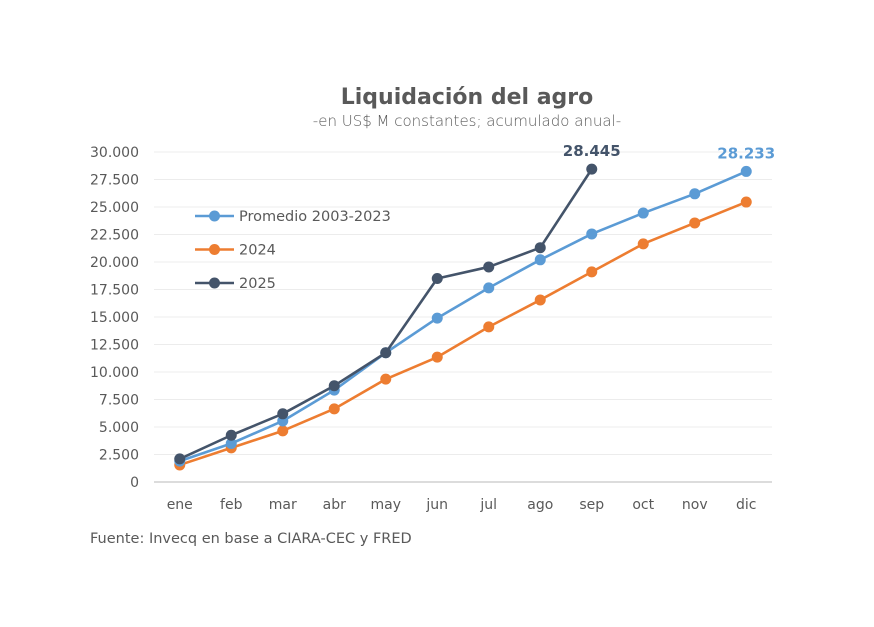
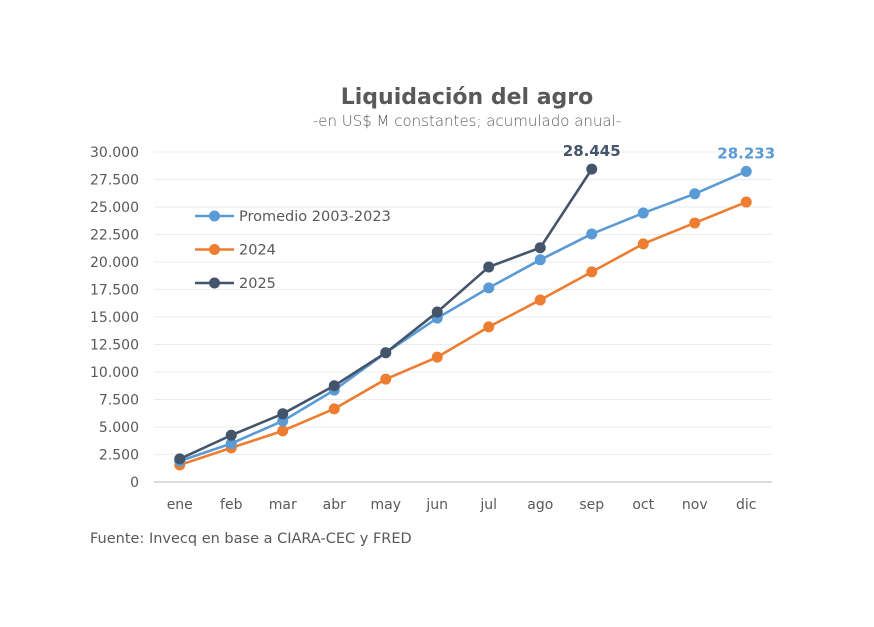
2025/jun: 18500 -> 15400
